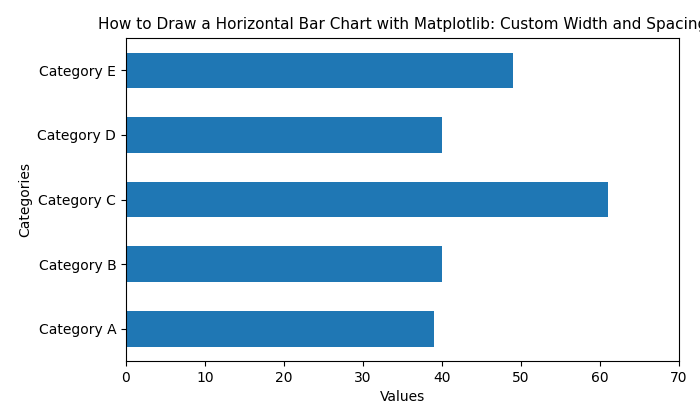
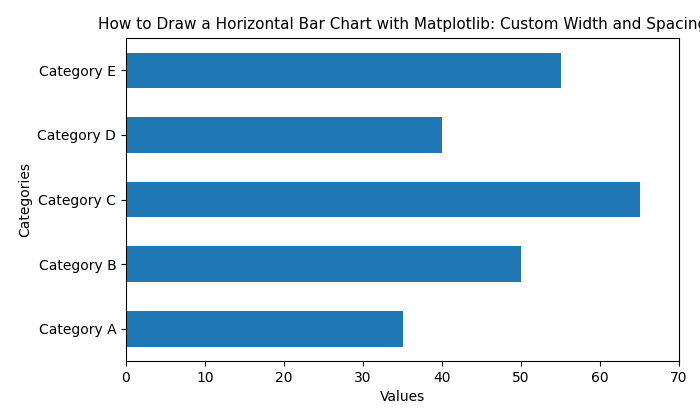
Category E: 49 -> 55
Category C: 61 -> 65
Category B: 40 -> 50
Category A: 39 -> 35
